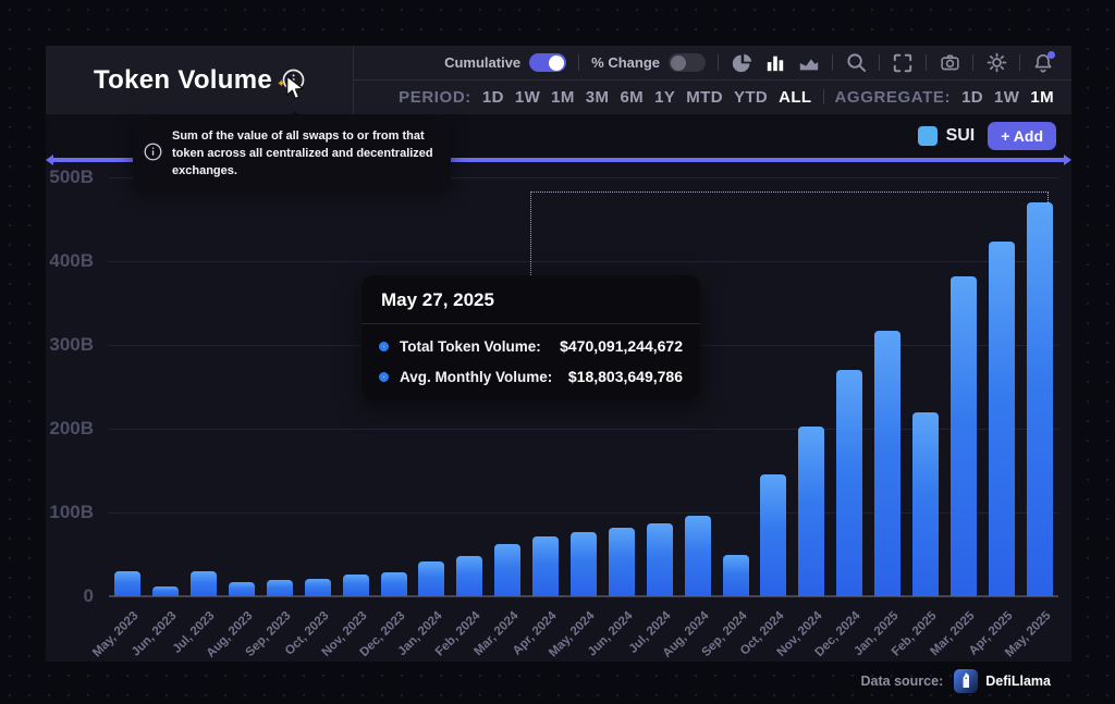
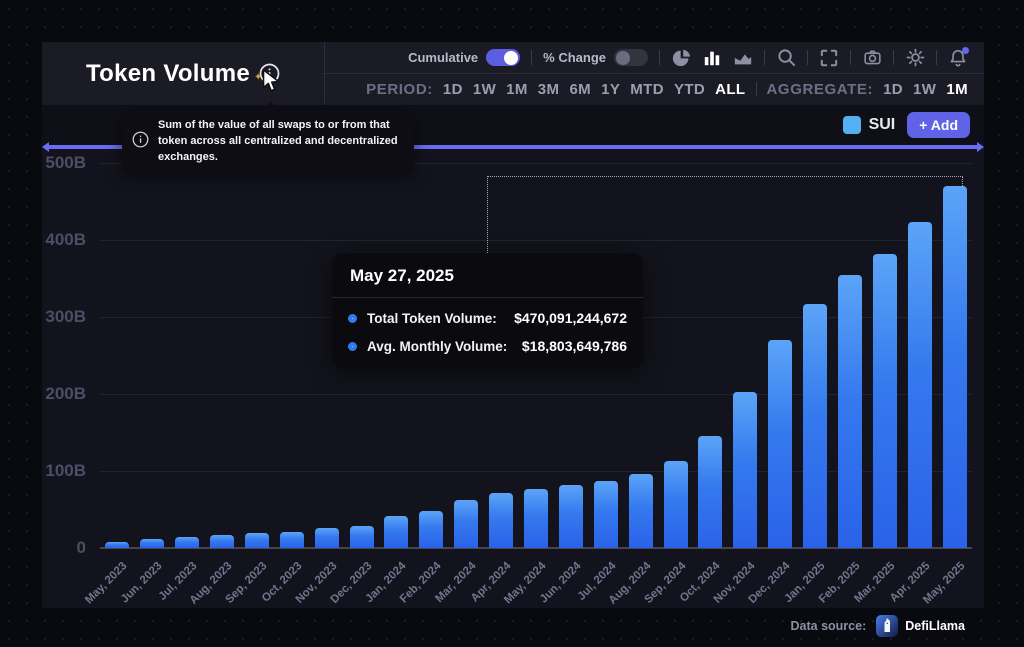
May, 2023: 30B -> 10B
Jul, 2023: 30B -> 10B
Sep, 2024: 50B -> 110B
Feb, 2025: 220B -> 350B
